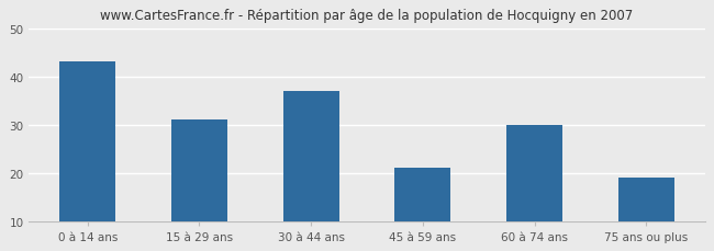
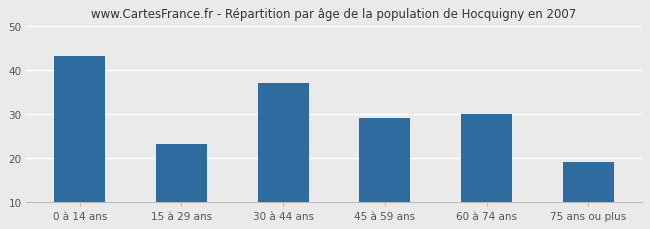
15 à 29 ans: 31 -> 23
45 à 59 ans: 21 -> 29
